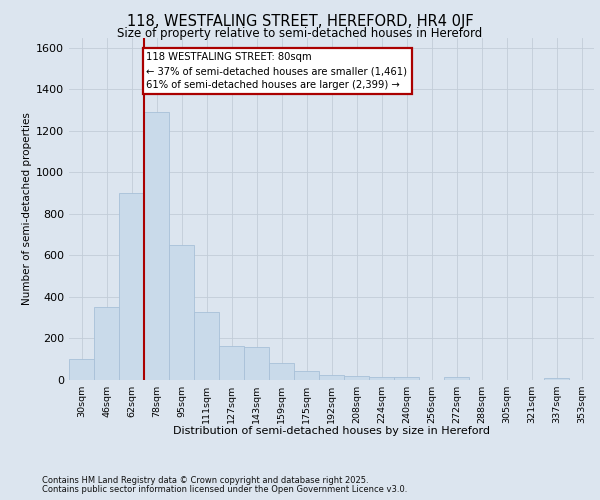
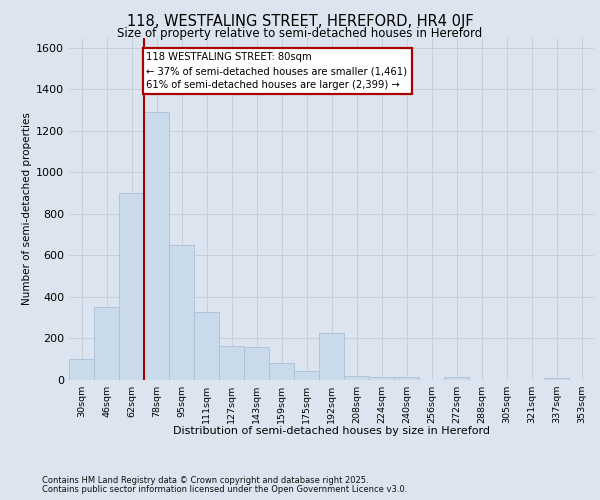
192sqm: 25 -> 225
